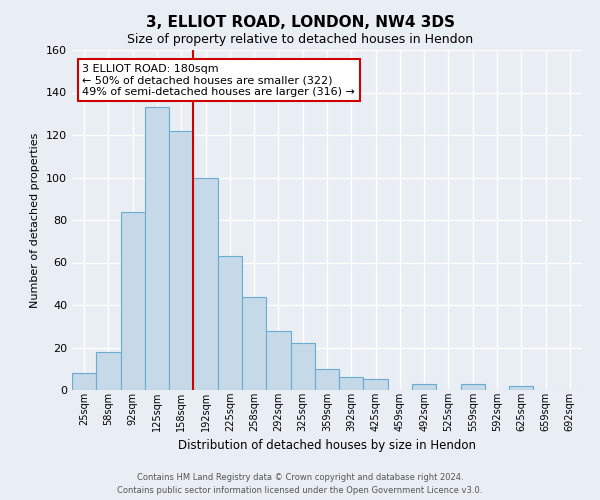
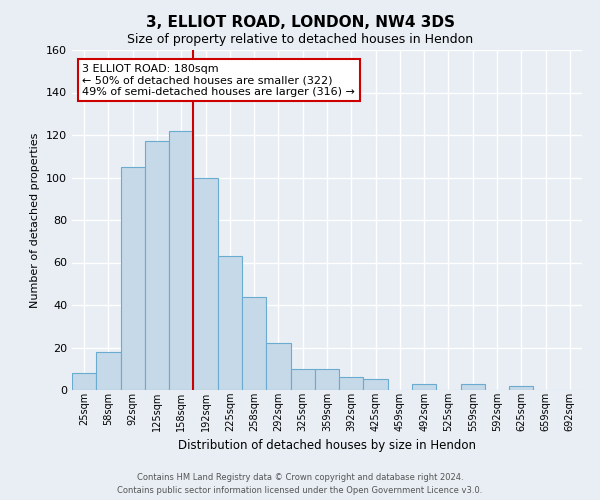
92sqm: 84 -> 105
125sqm: 133 -> 117
292sqm: 28 -> 22
325sqm: 22 -> 10
